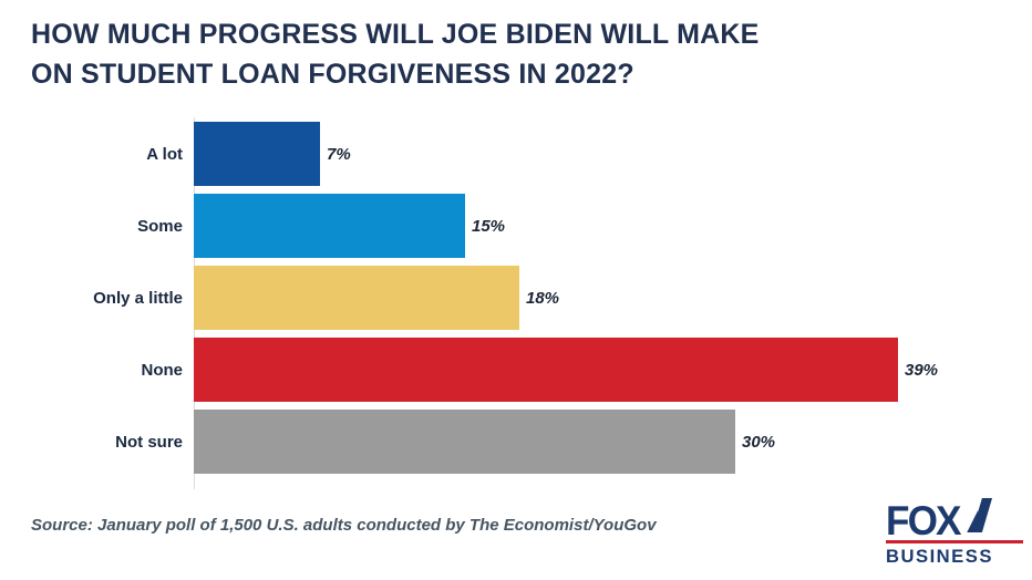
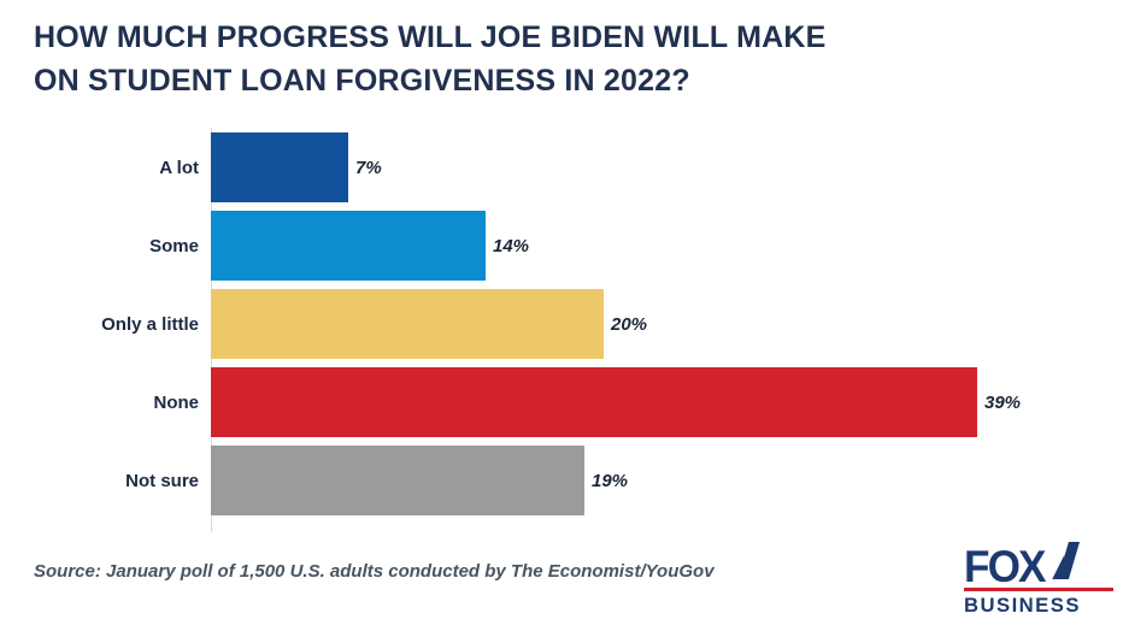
Some: 15% -> 14%
Only a little: 18% -> 20%
Not sure: 30% -> 19%
